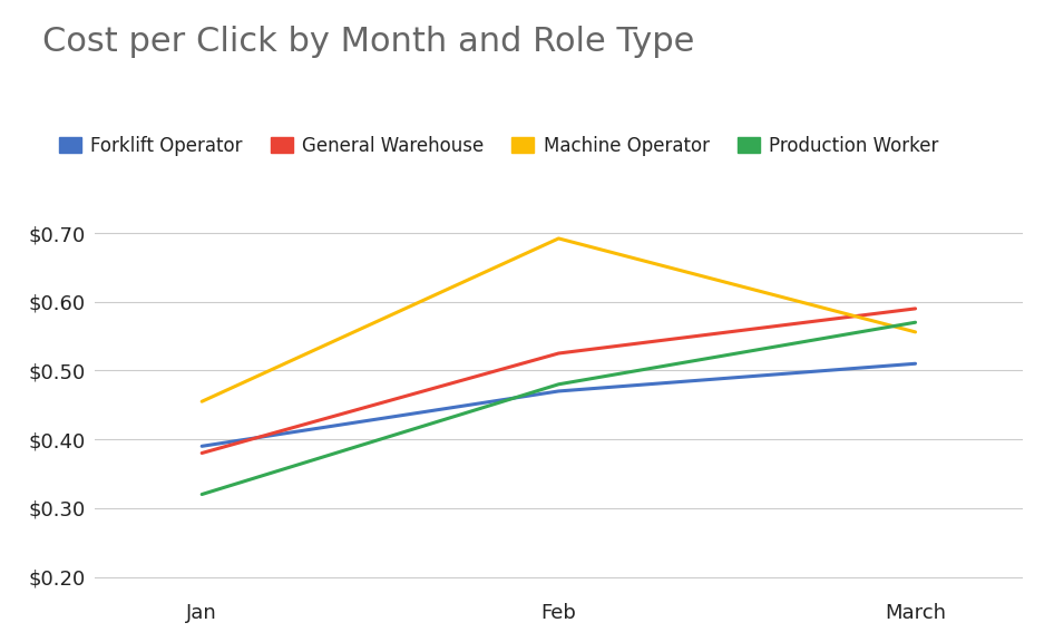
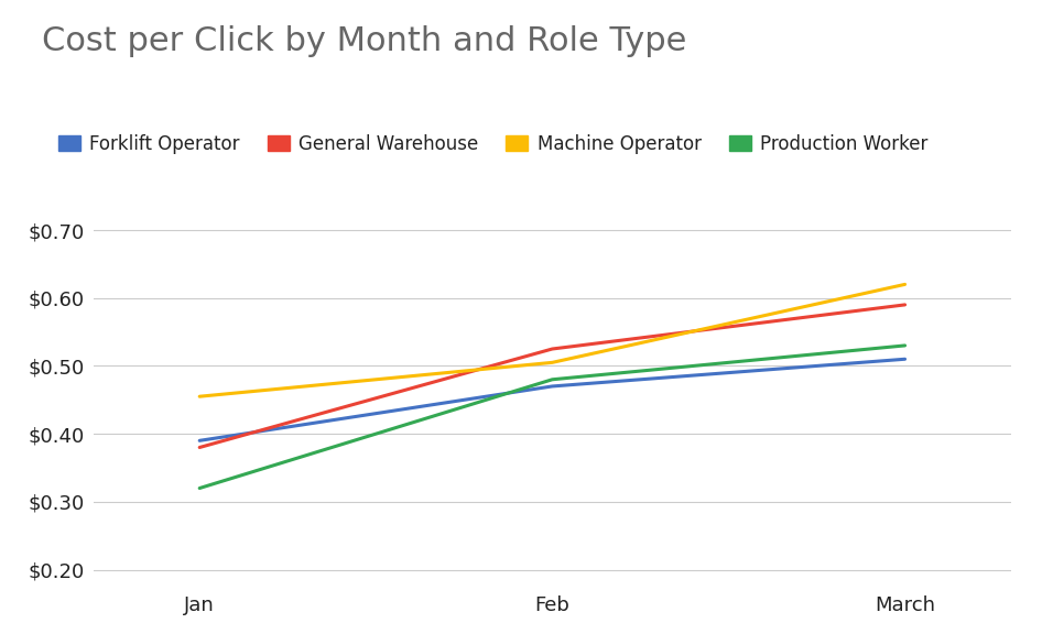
Machine Operator/Feb: $0.692 -> $0.505
Machine Operator/March: $0.556 -> $0.620
Production Worker/March: $0.57 -> $0.53
